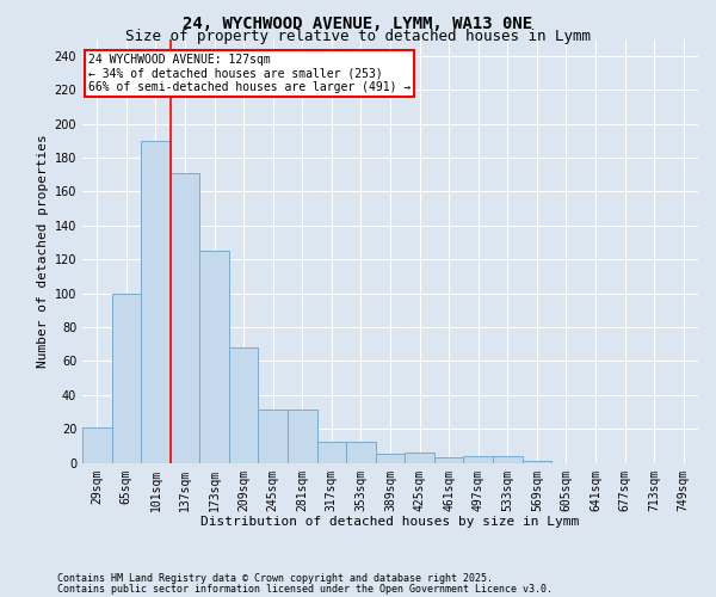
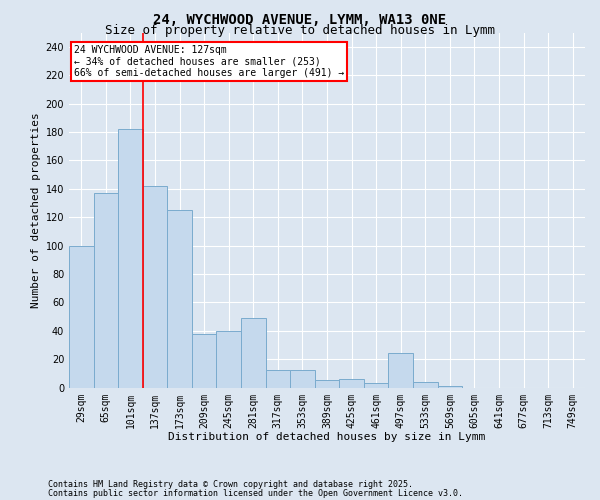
29sqm: 21 -> 100
65sqm: 100 -> 137
101sqm: 190 -> 182
137sqm: 171 -> 142
209sqm: 68 -> 38
245sqm: 31 -> 40
281sqm: 31 -> 49
497sqm: 4 -> 24
